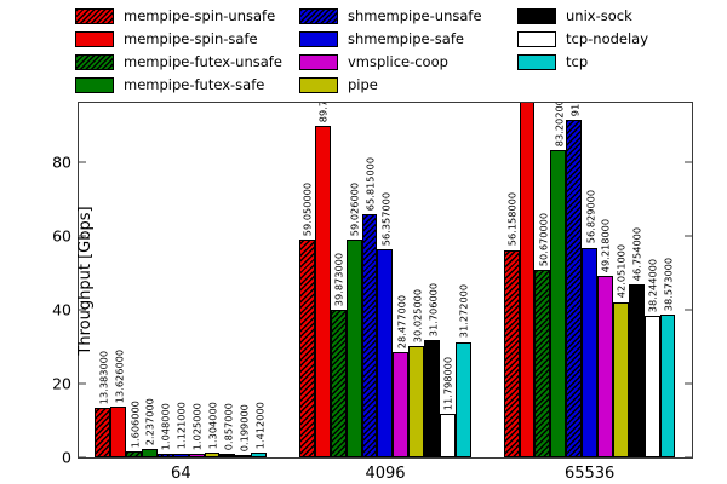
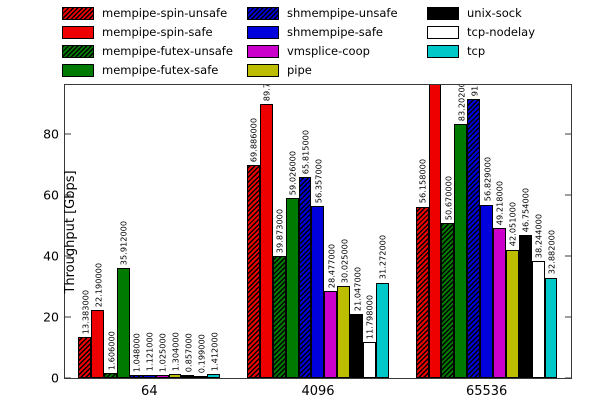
mempipe-spin-safe/64: 13.626000 -> 22.190000
mempipe-futex-safe/64: 2.237000 -> 35.912000
mempipe-spin-unsafe/4096: 59.050000 -> 69.886000
unix-sock/4096: 31.706000 -> 21.047000
tcp/65536: 38.573000 -> 32.882000
